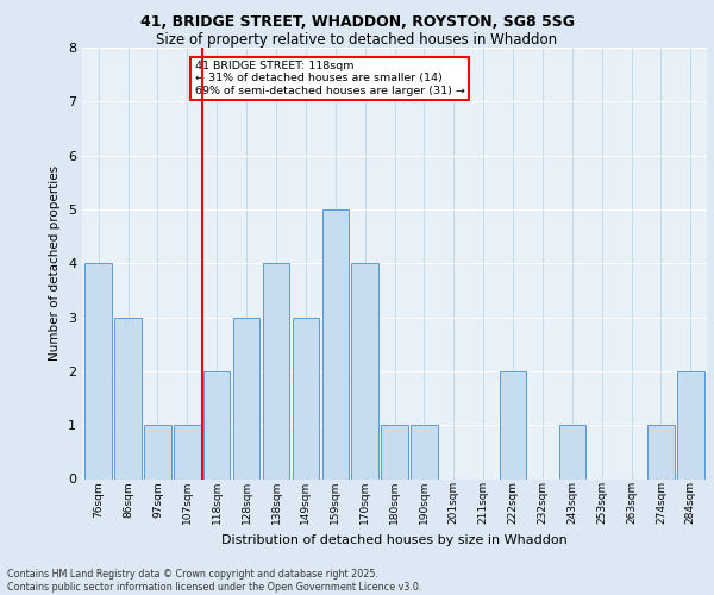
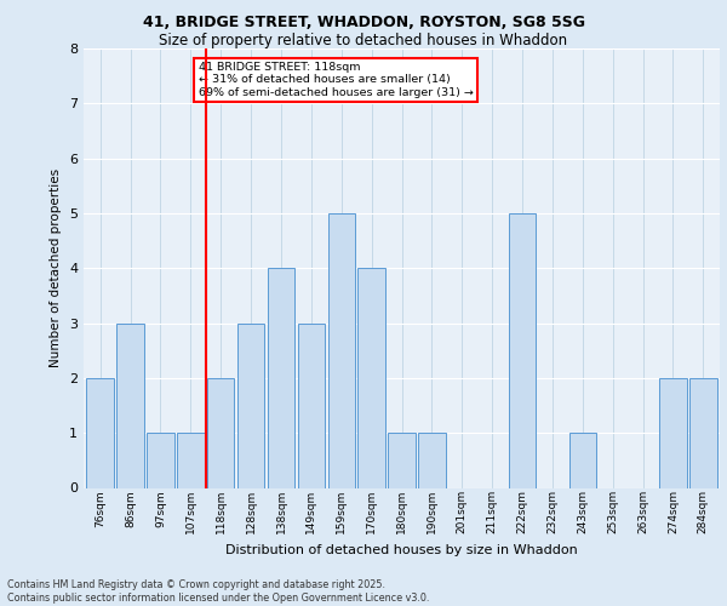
76sqm: 4 -> 2
222sqm: 2 -> 5
274sqm: 1 -> 2
